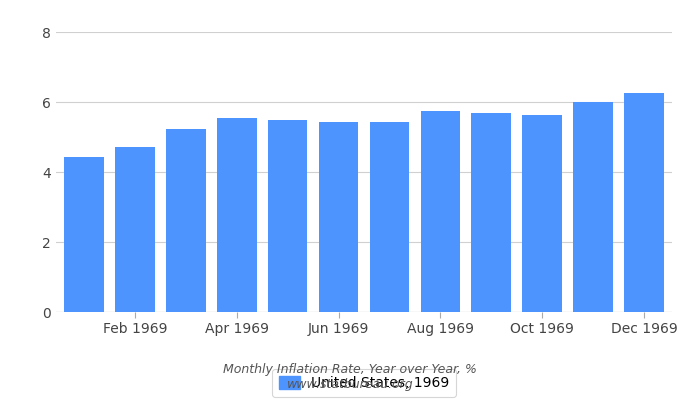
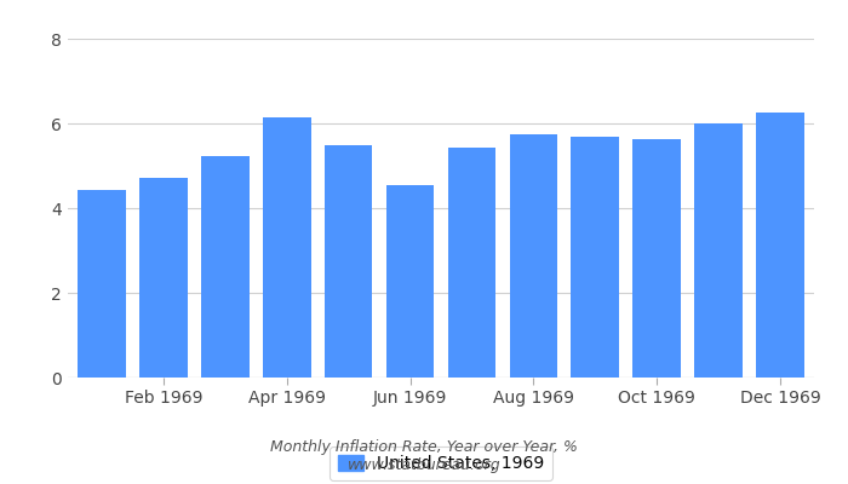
Apr 1969: 5.53 -> 6.15
Jun 1969: 5.44 -> 4.55
